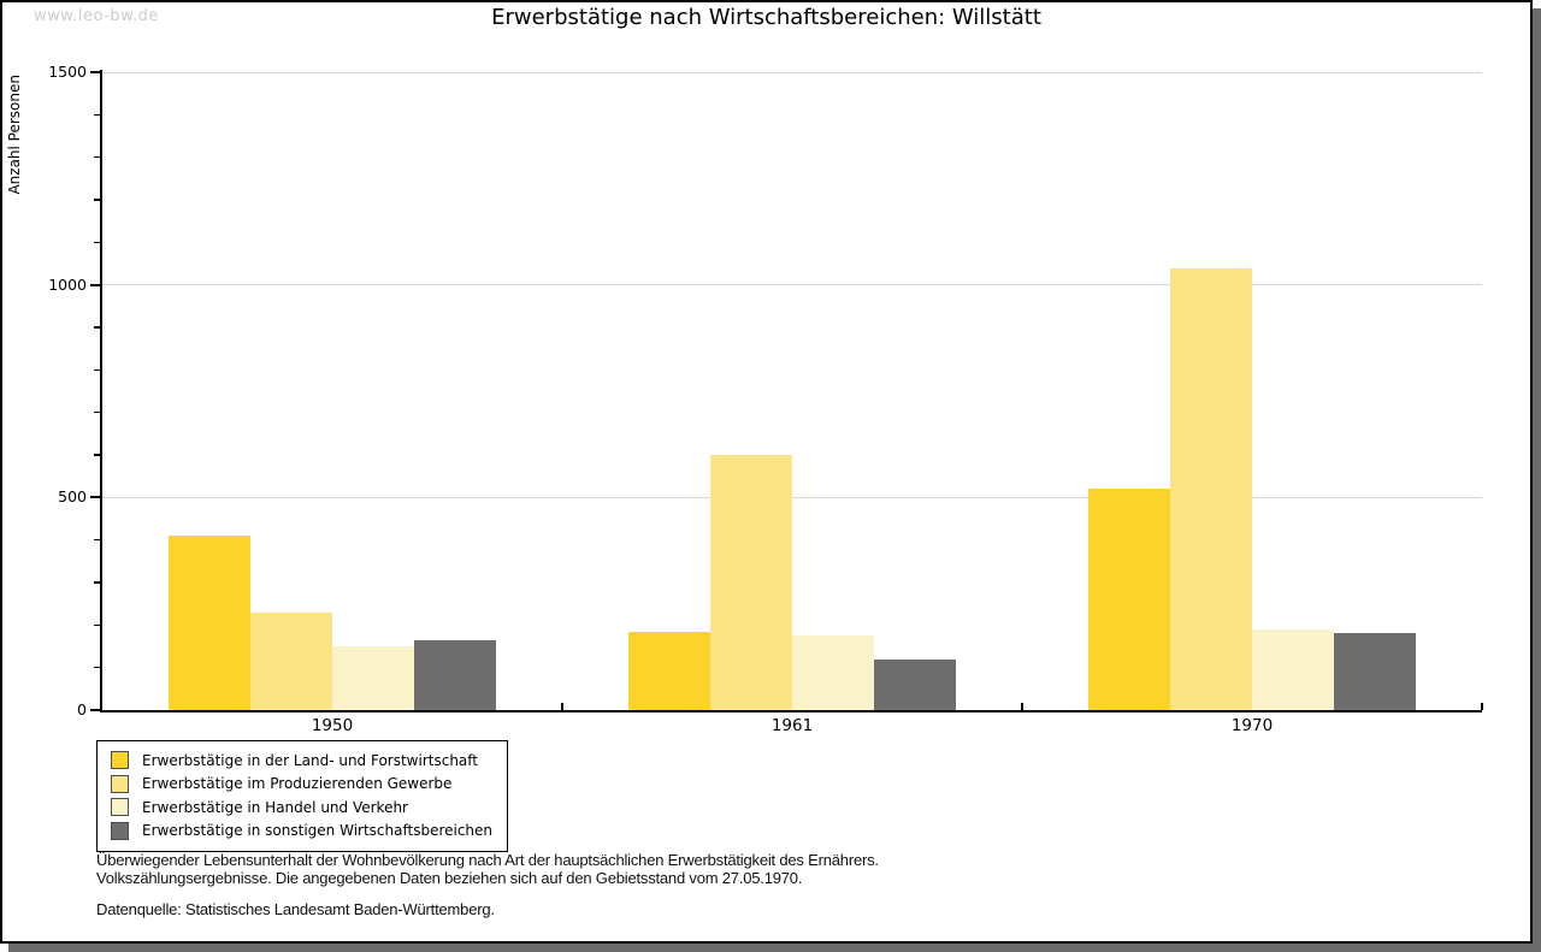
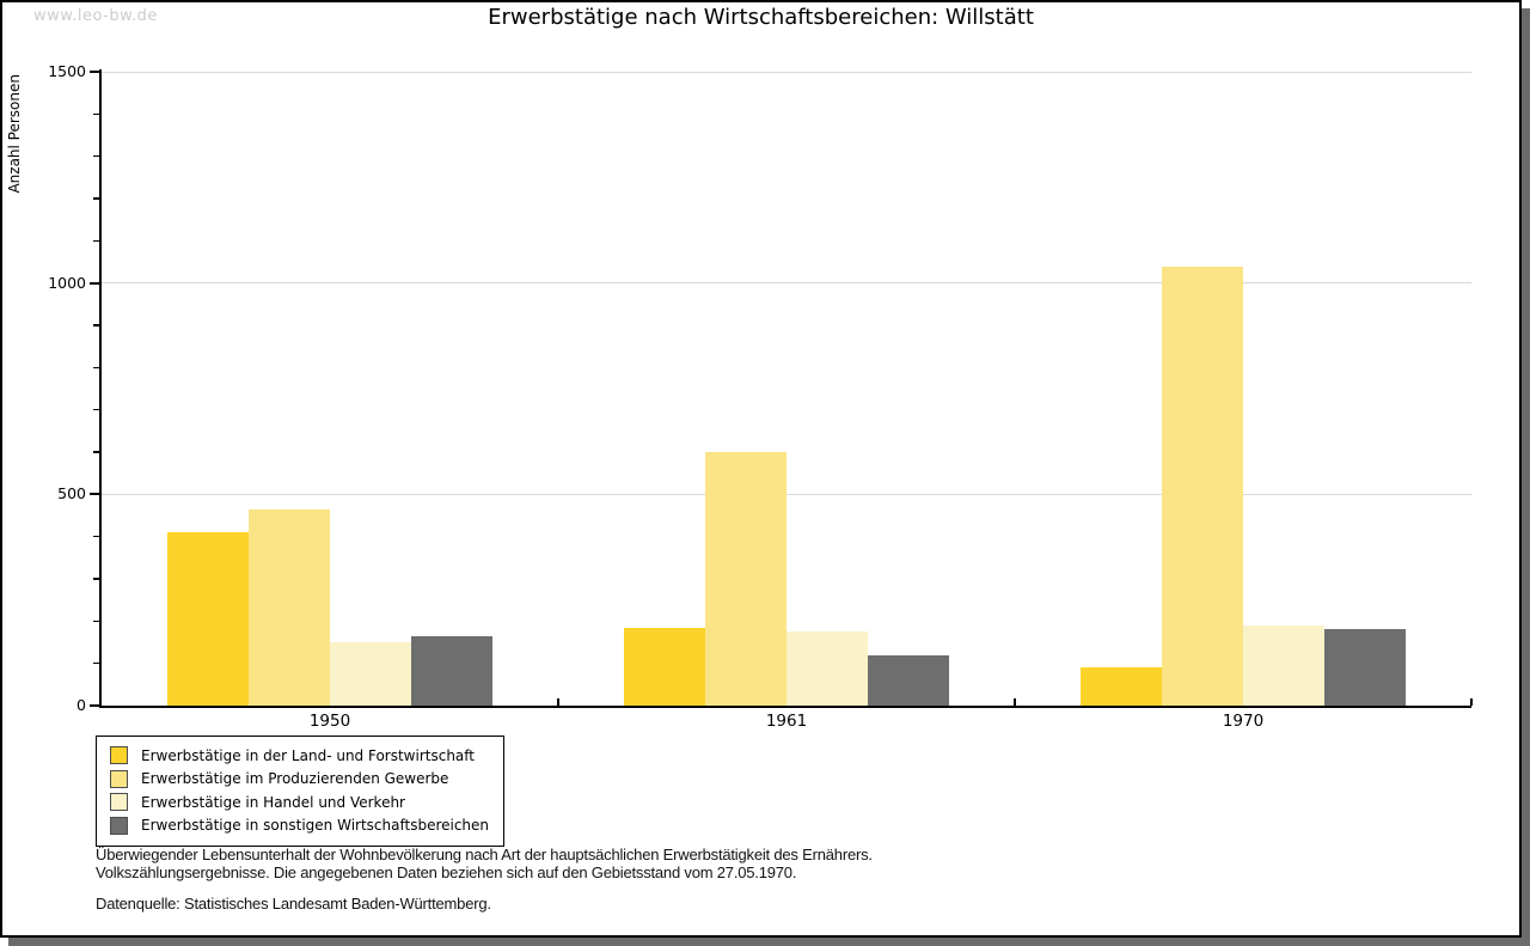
Erwerbstätige im Produzierenden Gewerbe/1950: 230 -> 460
Erwerbstätige in der Land- und Forstwirtschaft/1970: 520 -> 90
